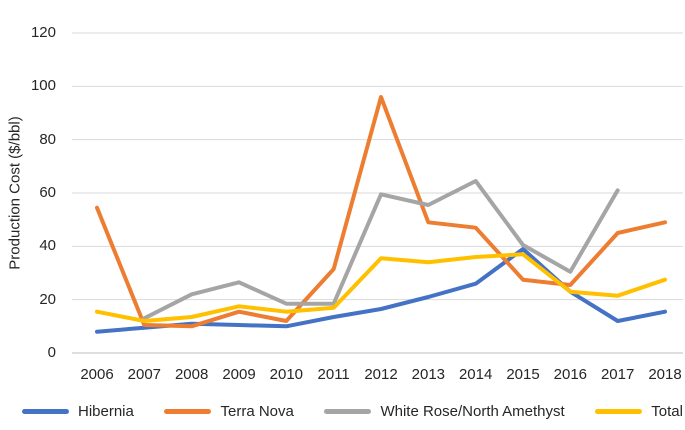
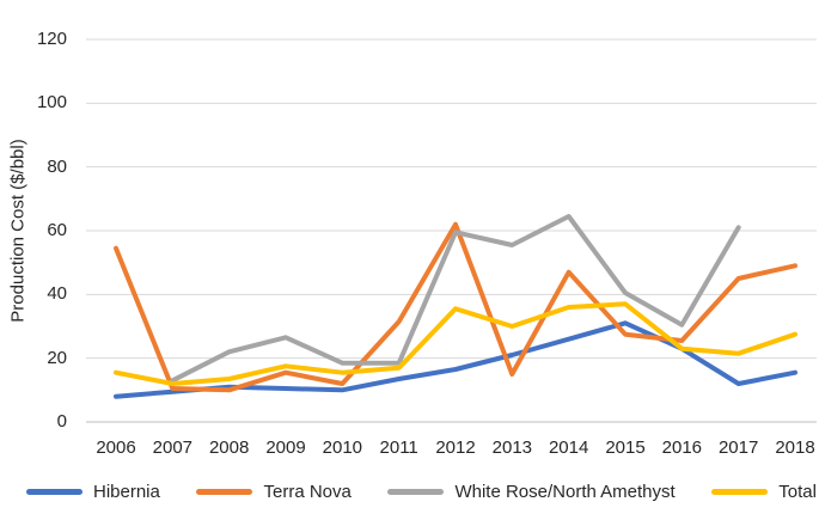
Terra Nova/2012: 96 -> 62
Terra Nova/2013: 49 -> 15
Total/2013: 34 -> 30
Hibernia/2015: 39 -> 31
